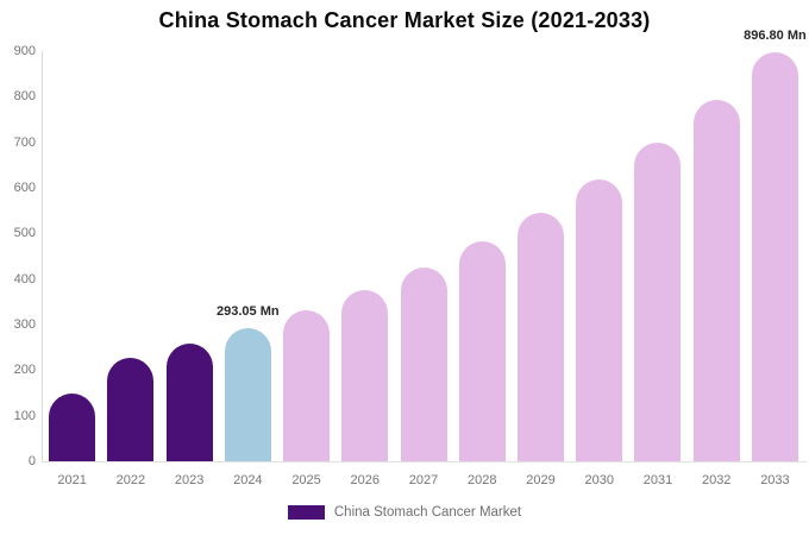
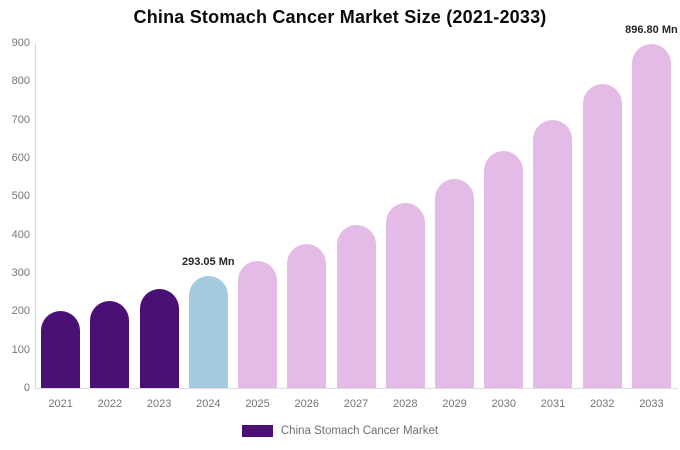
2021: 150 -> 200
